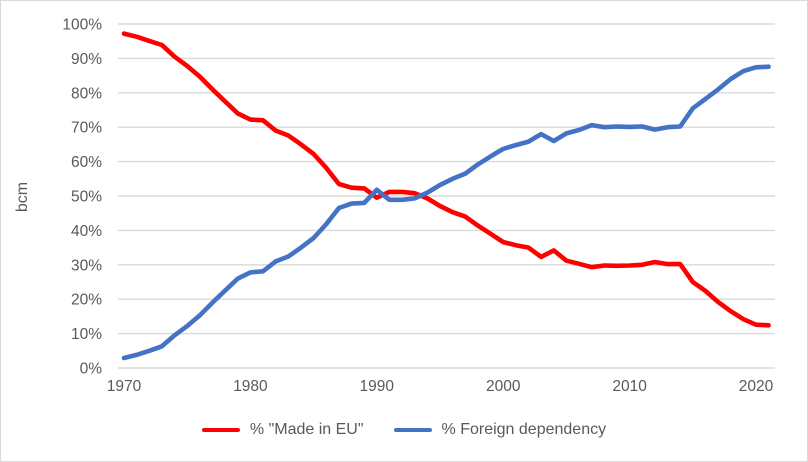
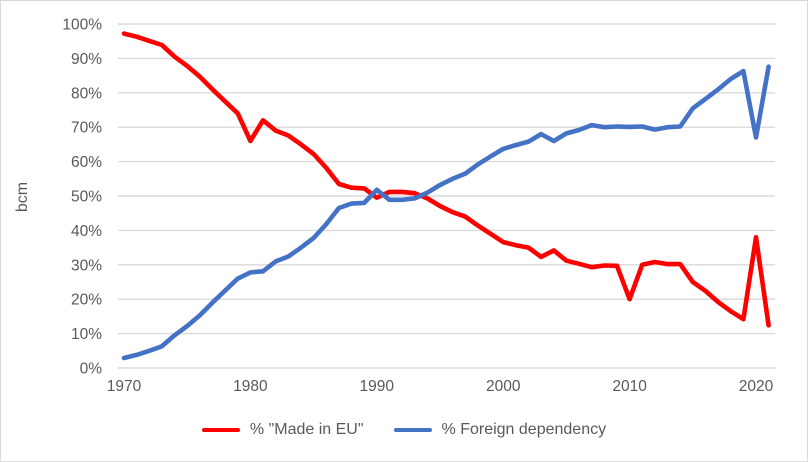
% "Made in EU"/1980: 72% -> 66%
% "Made in EU"/2010: 30% -> 20%
% "Made in EU"/2020: 13% -> 38%
% Foreign dependency/2020: 87% -> 67%
